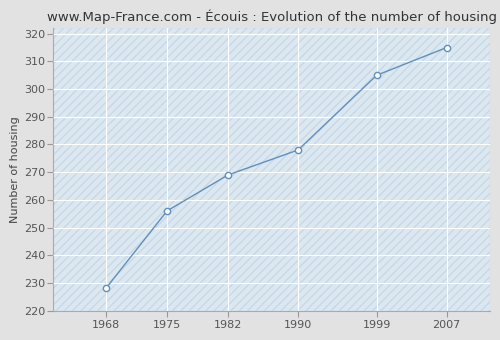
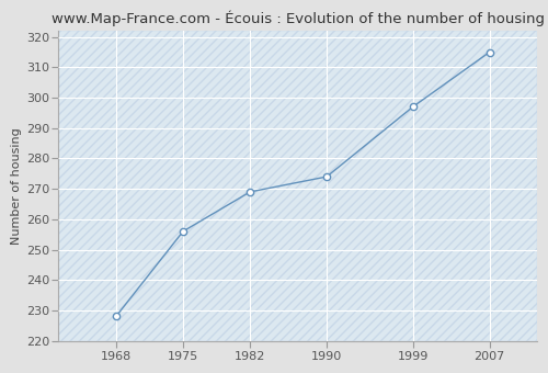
1990: 278 -> 274
1999: 305 -> 297
